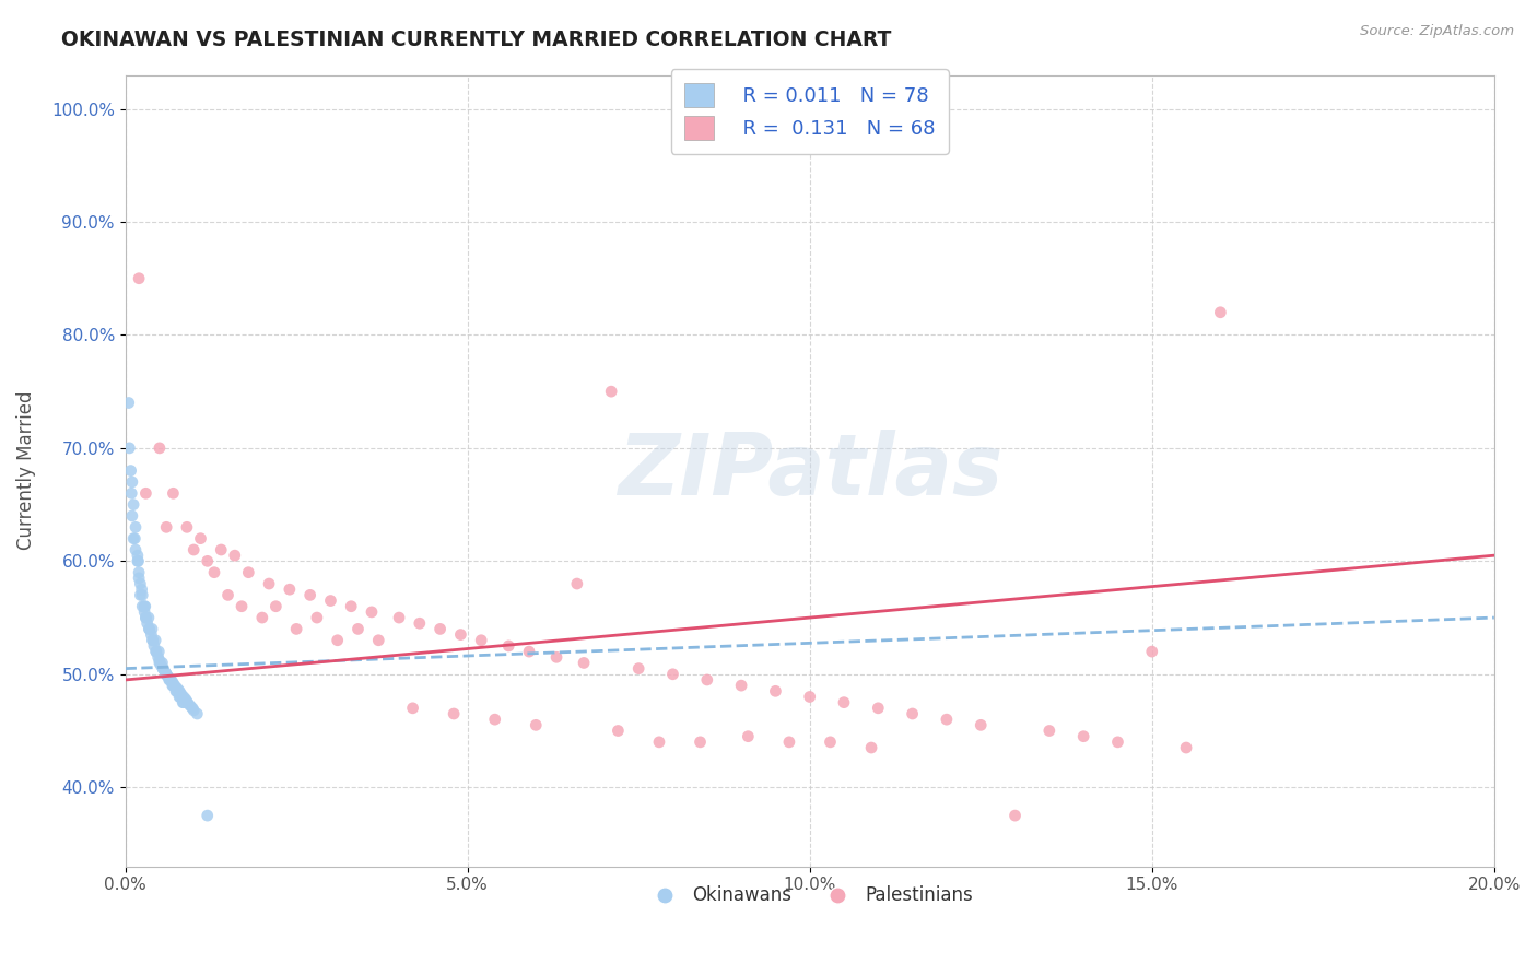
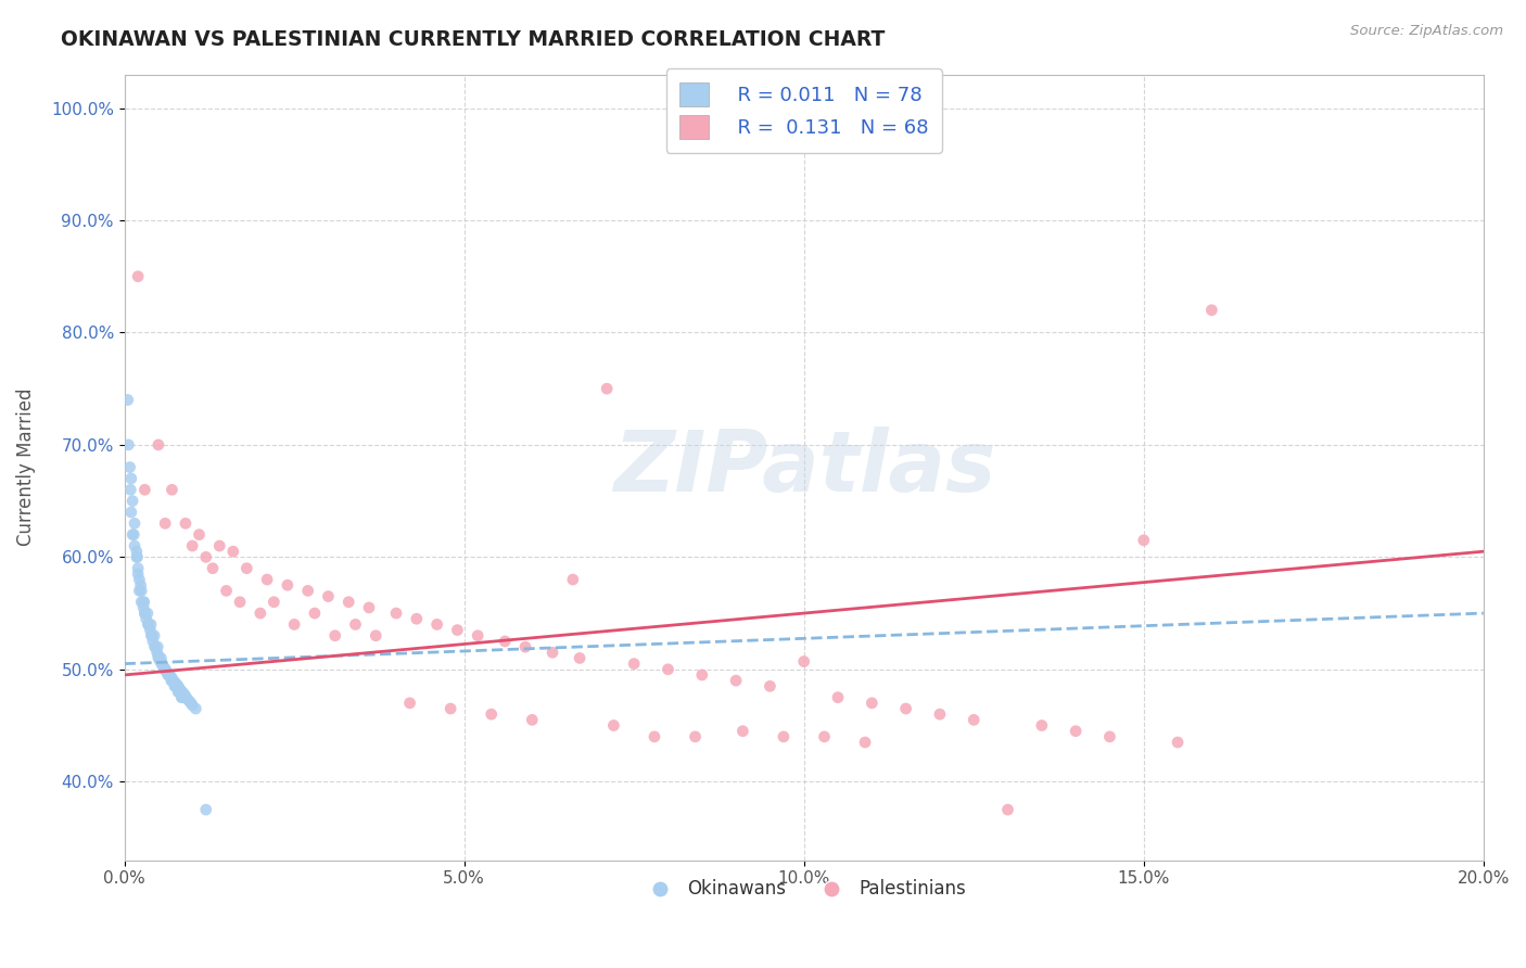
Palestinians/10.0%: 48.0% -> 50.7%
Palestinians/15.0%: 52.0% -> 61.5%
